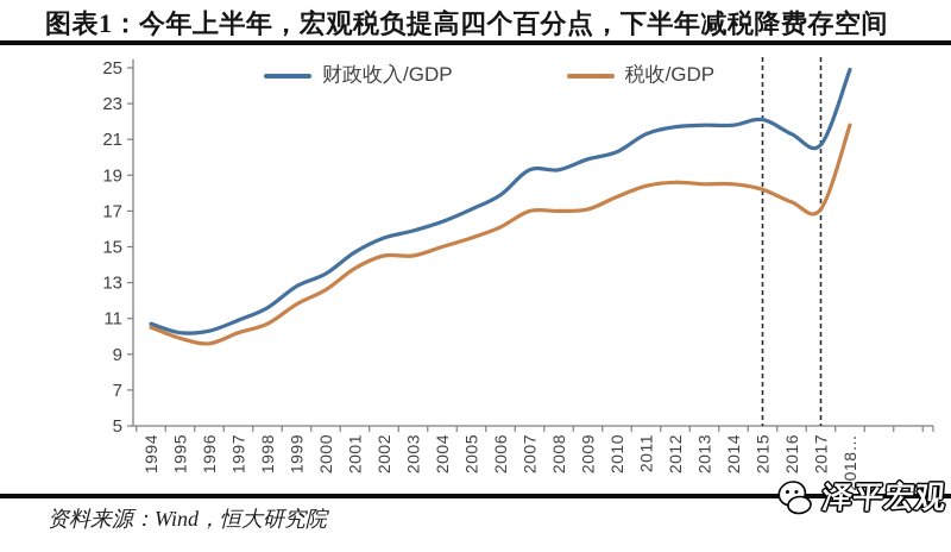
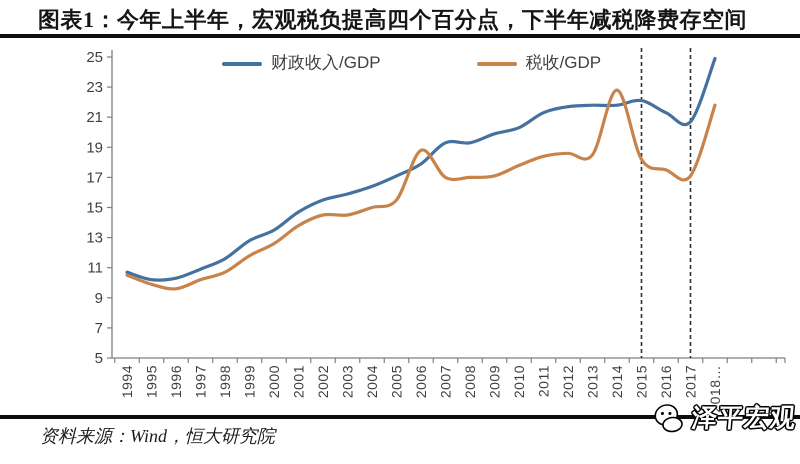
税收/GDP/2006: 16.1 -> 18.8
税收/GDP/2014: 18.5 -> 22.8
